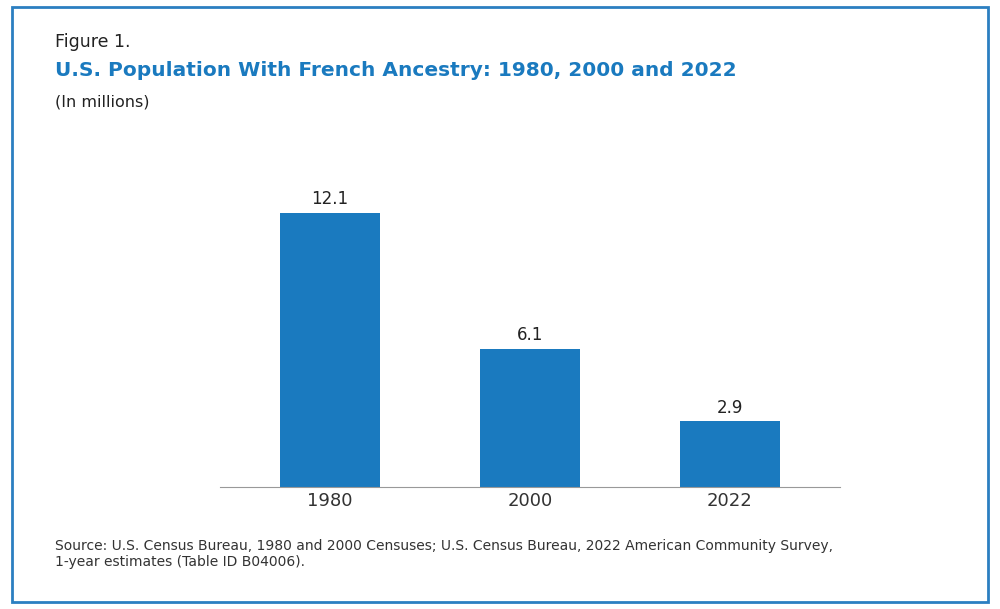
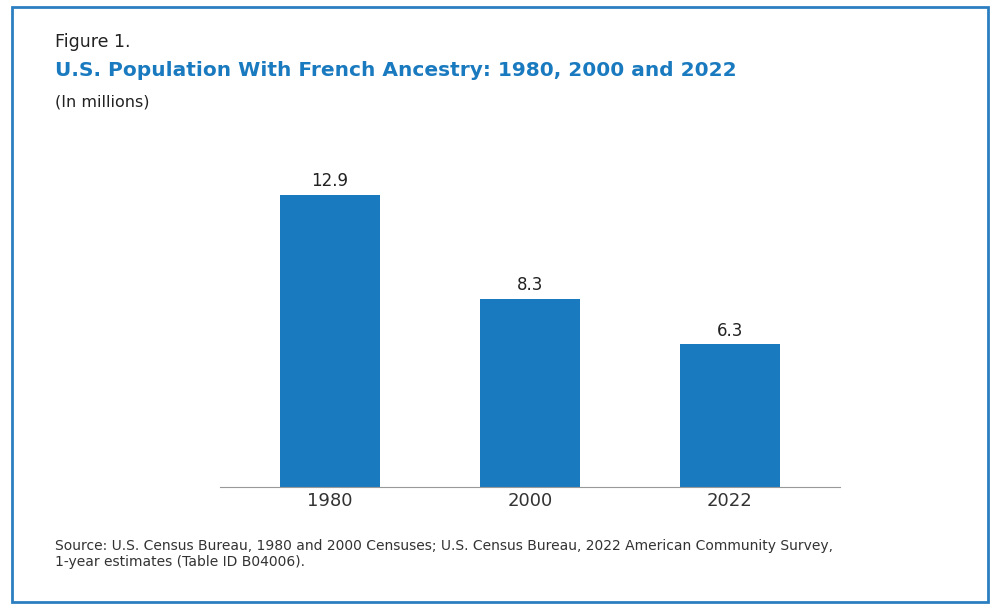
1980: 12.1 -> 12.9
2000: 6.1 -> 8.3
2022: 2.9 -> 6.3
